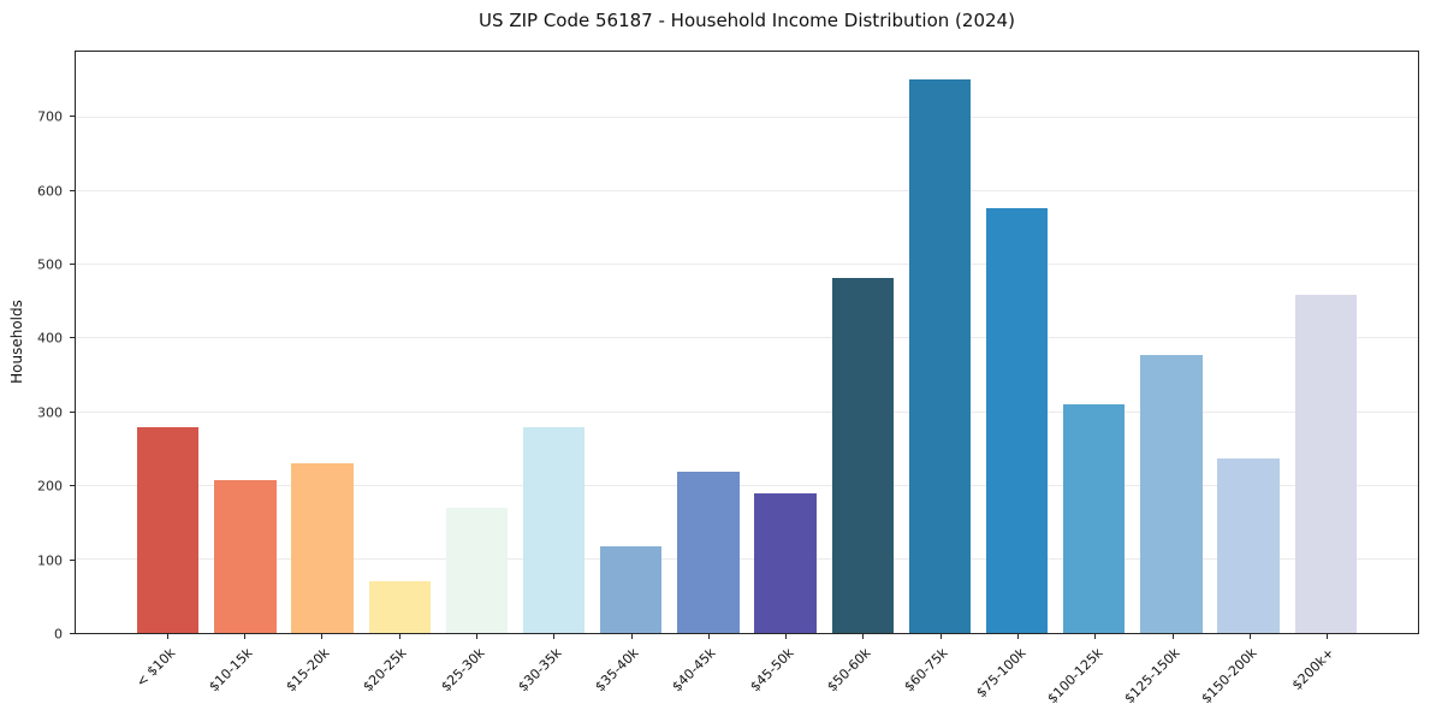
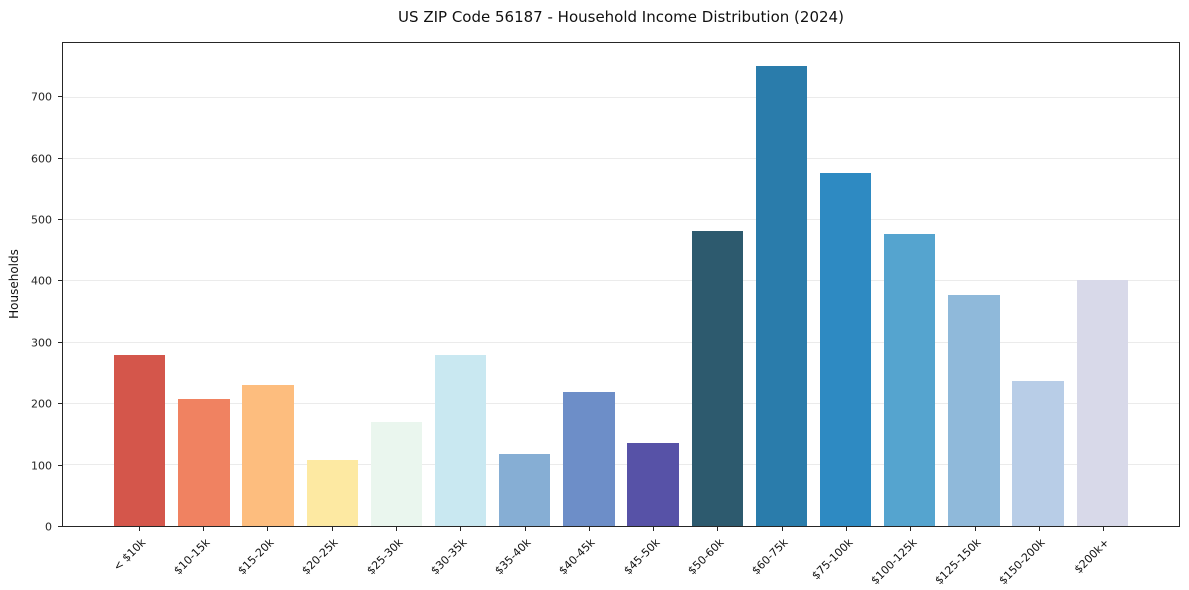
$20-25k: 70 -> 110
$45-50k: 190 -> 140
$100-125k: 310 -> 480
$200k+: 460 -> 400
